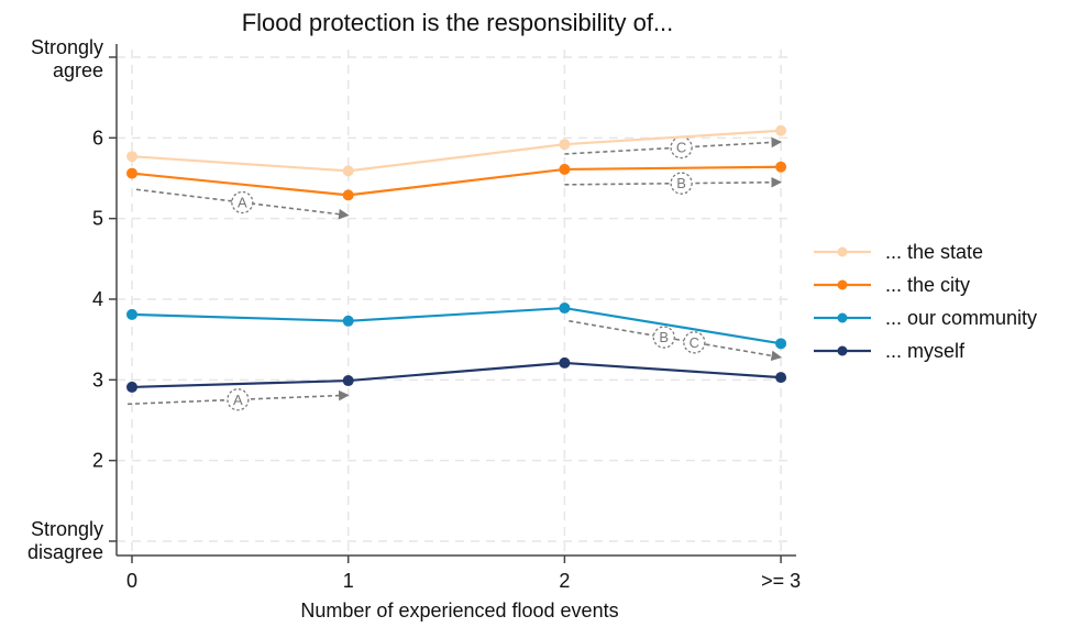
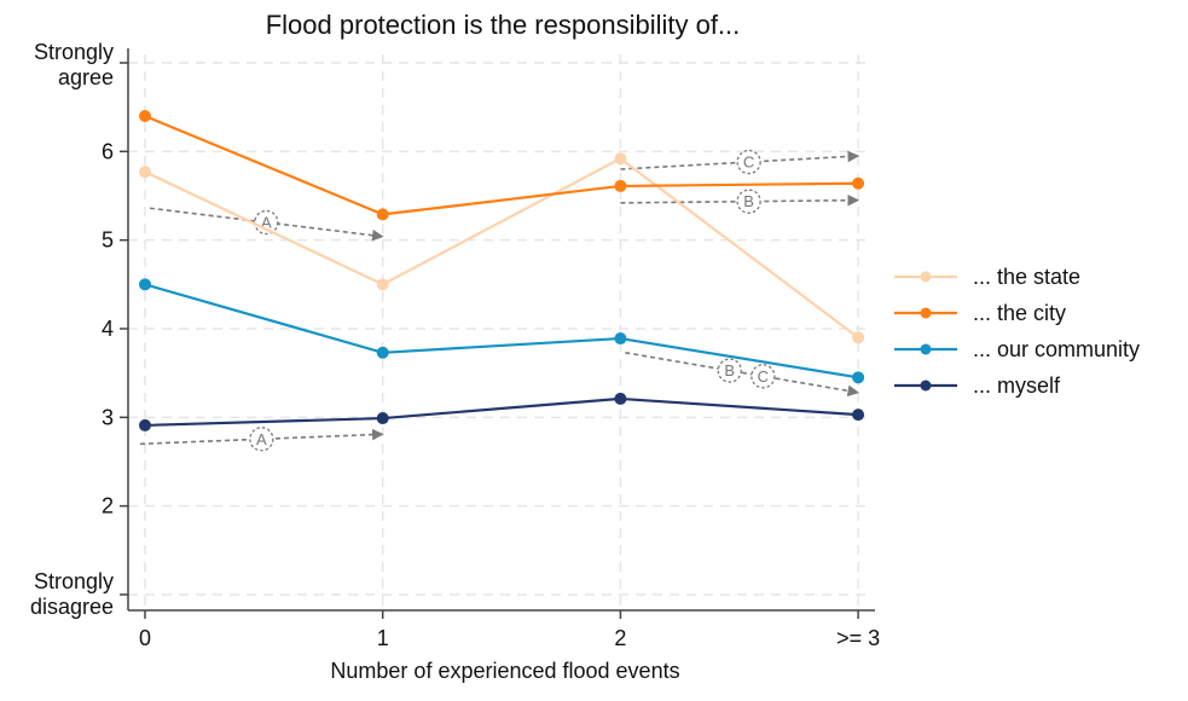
... the city/0: 5.6 -> 6.4
... our community/0: 3.8 -> 4.5
... the state/1: 5.6 -> 4.5
... the state/>= 3: 6.1 -> 3.9
